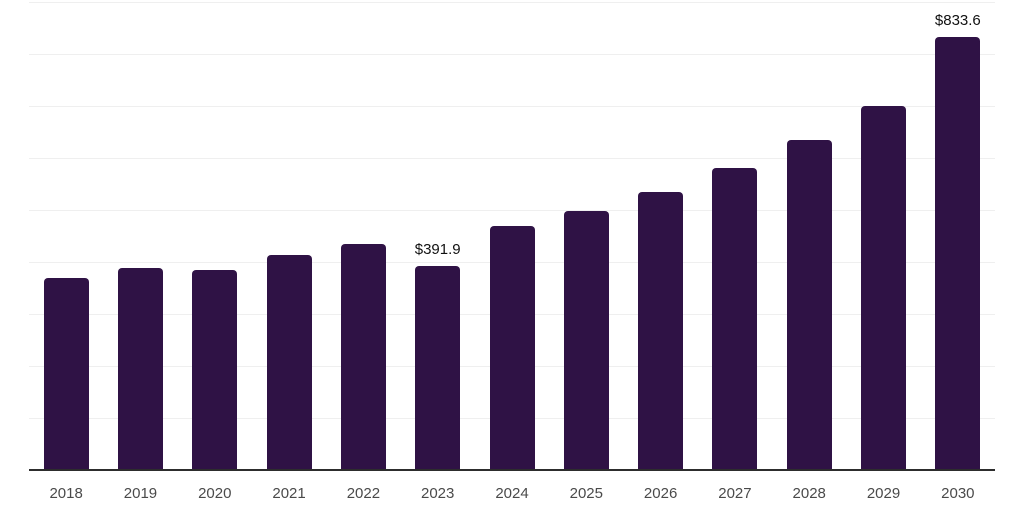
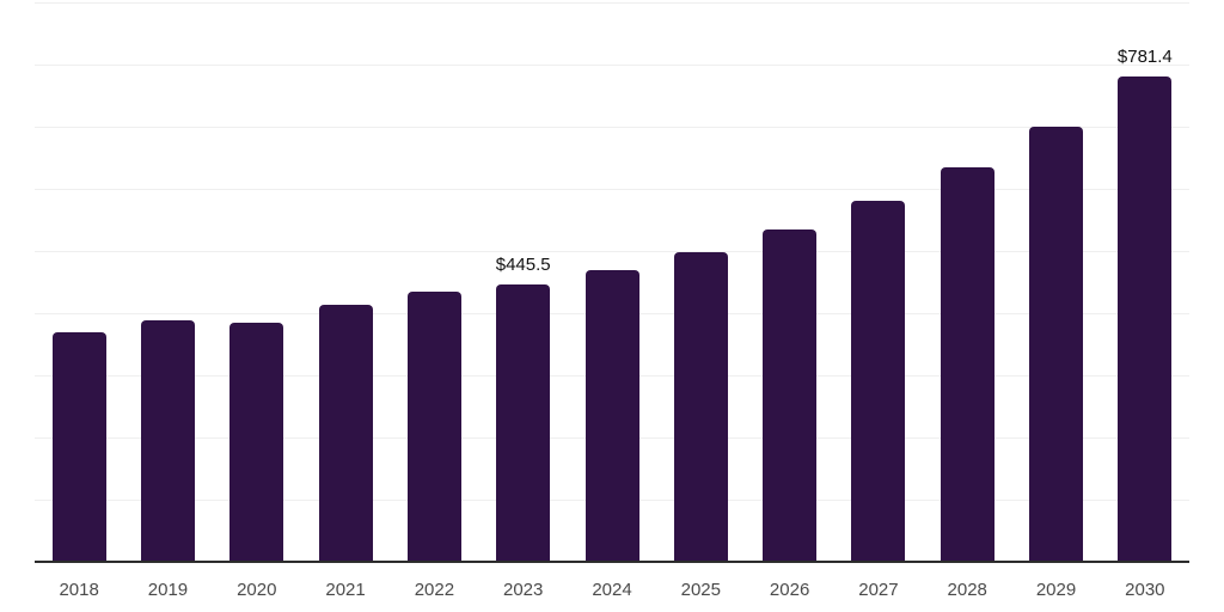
2023: $391.9 -> $445.5
2030: $833.6 -> $781.4
